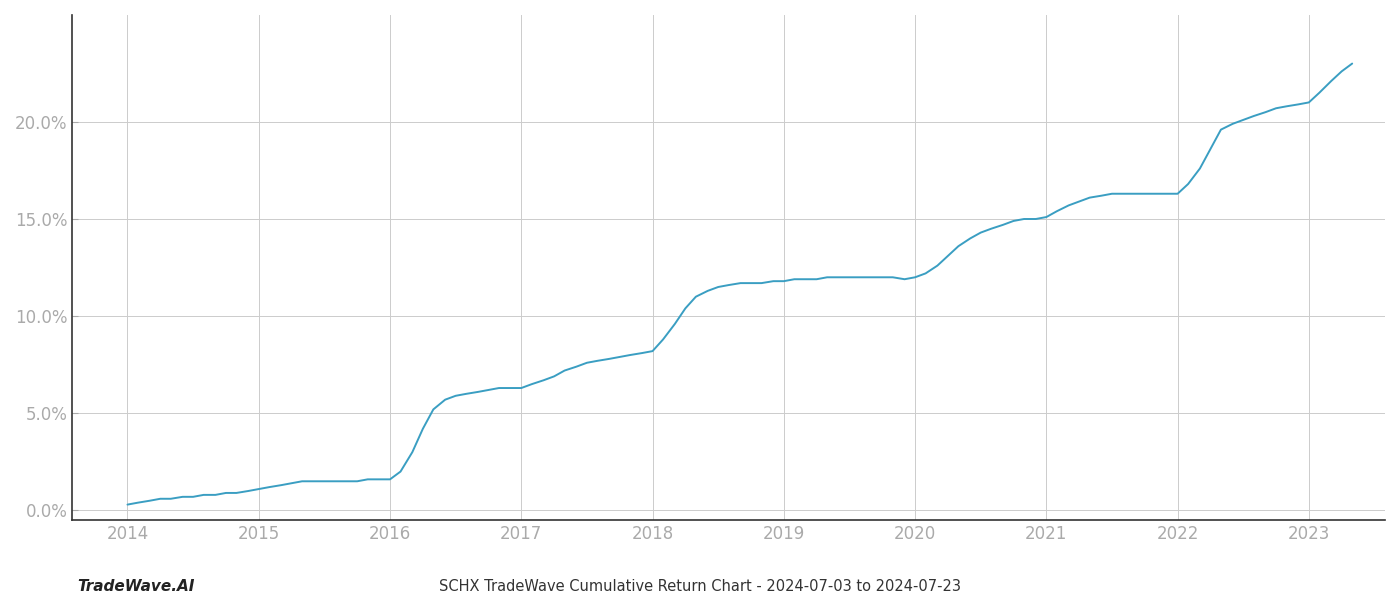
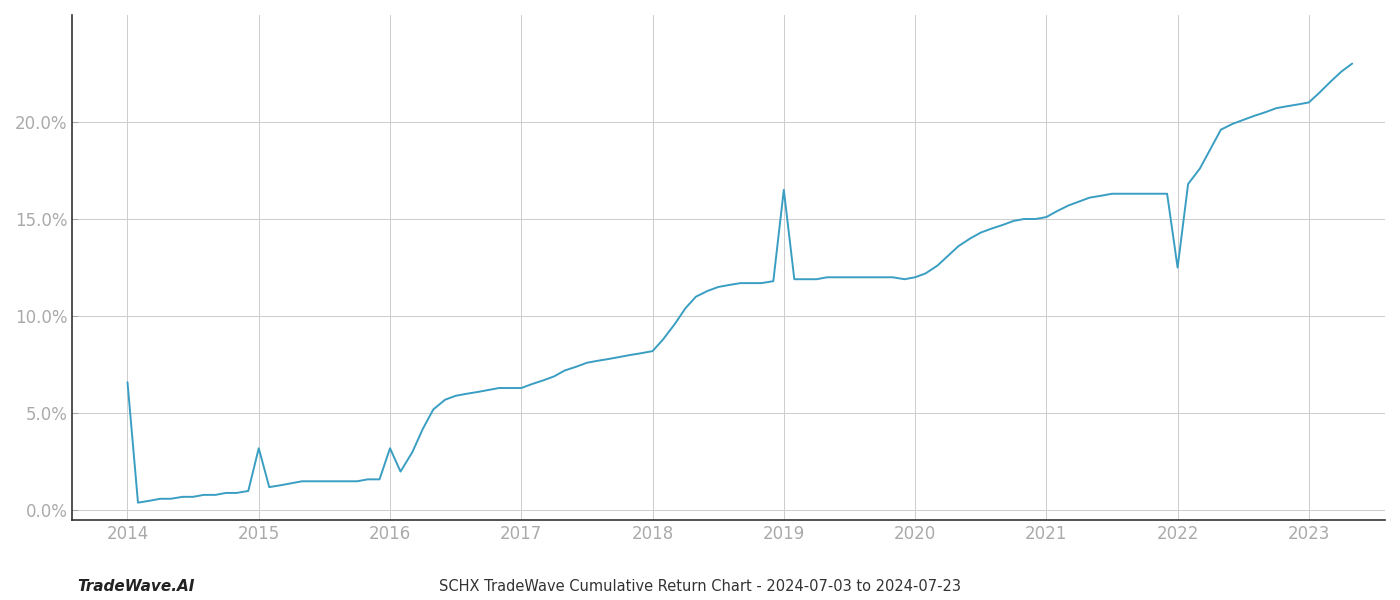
2014: 0.3% -> 6.6%
2015: 1.1% -> 3.2%
2016: 1.6% -> 3.2%
2019: 11.8% -> 16.5%
2022: 16.3% -> 12.5%
